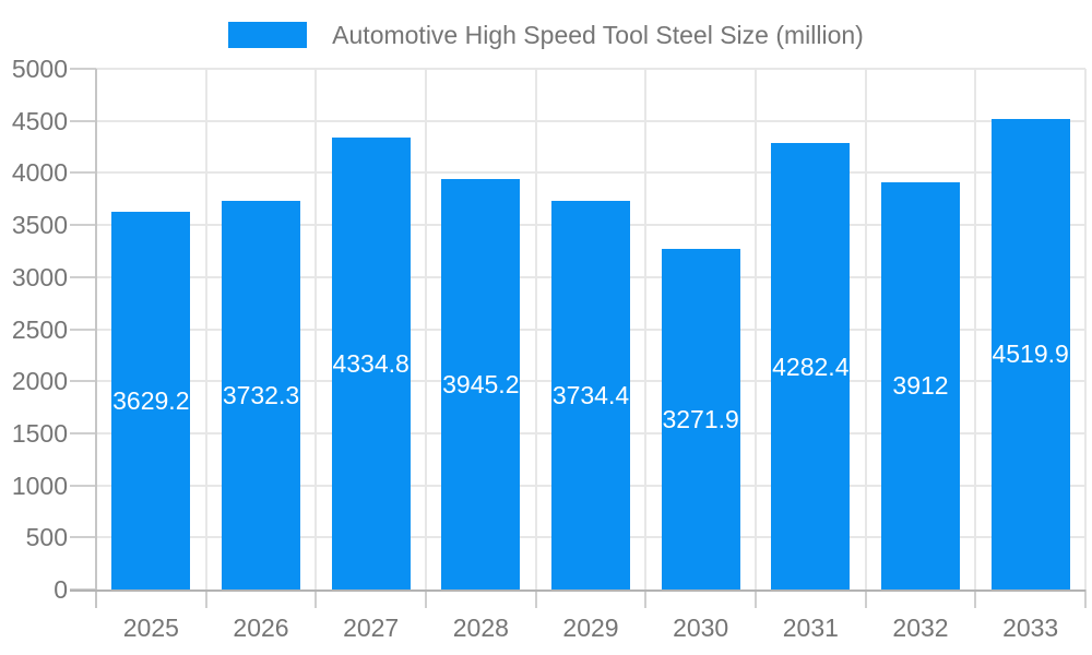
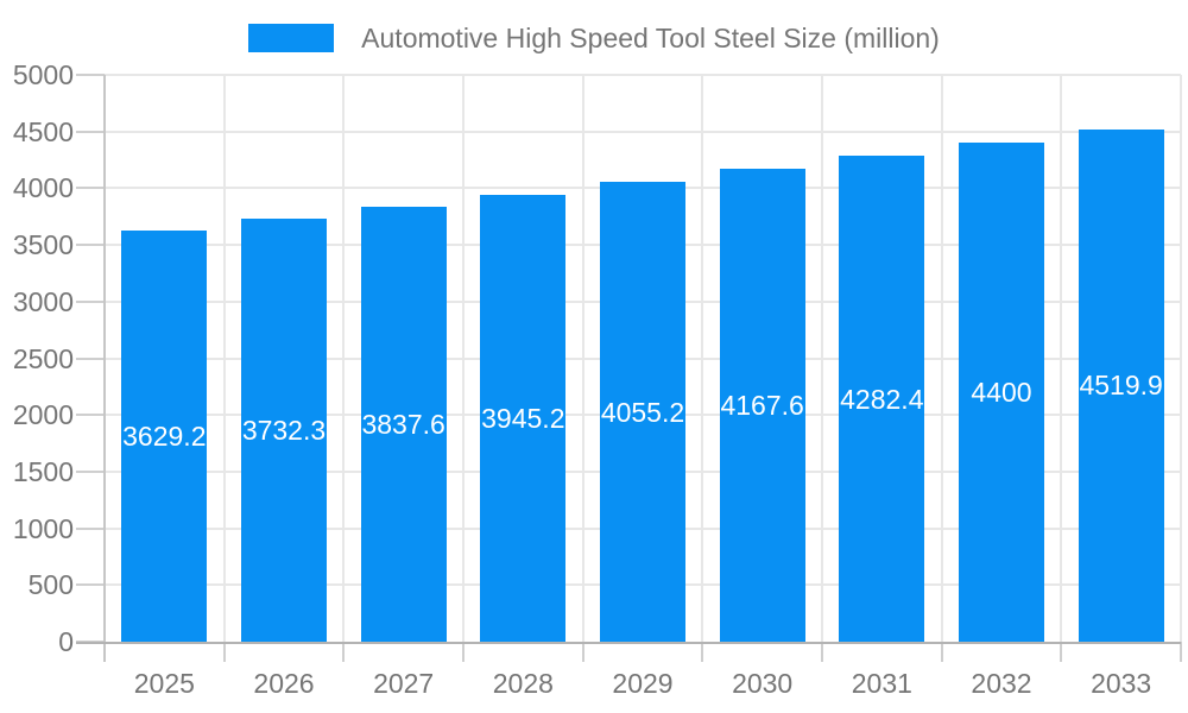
2027: 4334.8 -> 3837.6
2029: 3734.4 -> 4055.2
2030: 3271.9 -> 4167.6
2032: 3912 -> 4400
